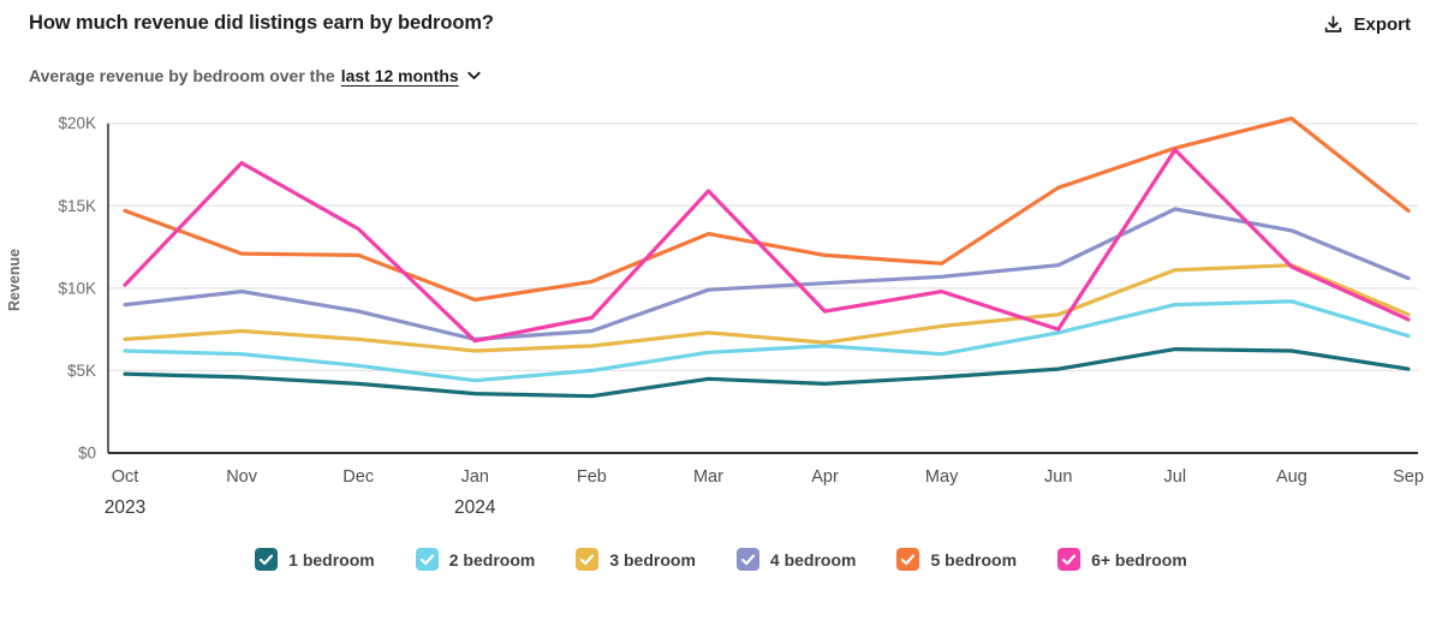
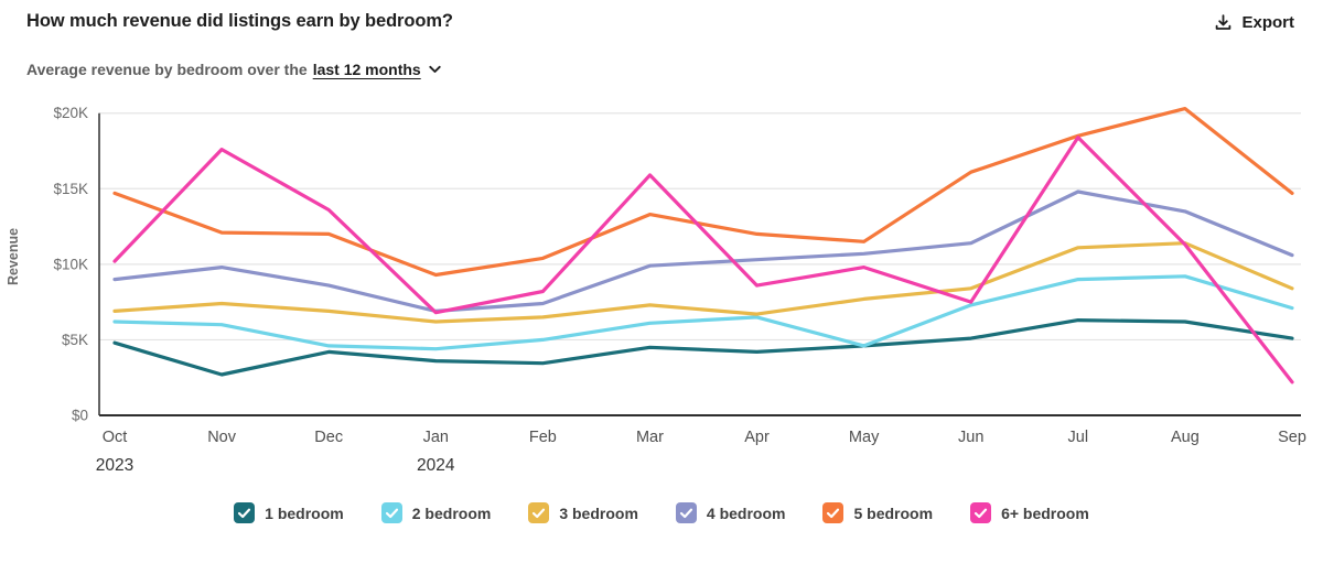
1 bedroom/Nov: $4.6K -> $2.7K
2 bedroom/Dec: $5.3K -> $4.6K
2 bedroom/May: $6.0K -> $4.6K
6+ bedroom/Sep: $8.1K -> $2.2K
